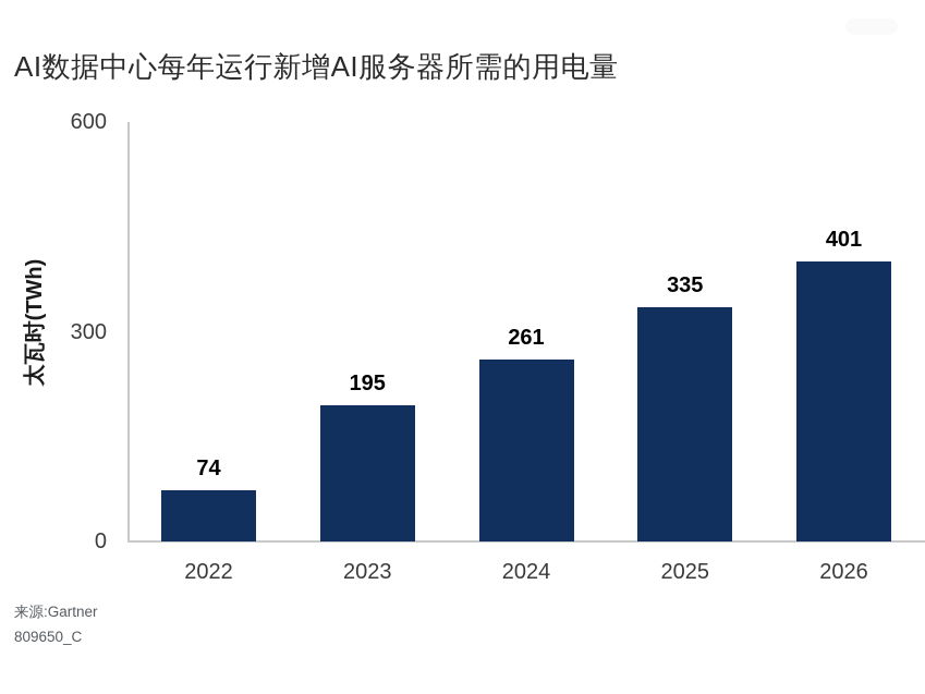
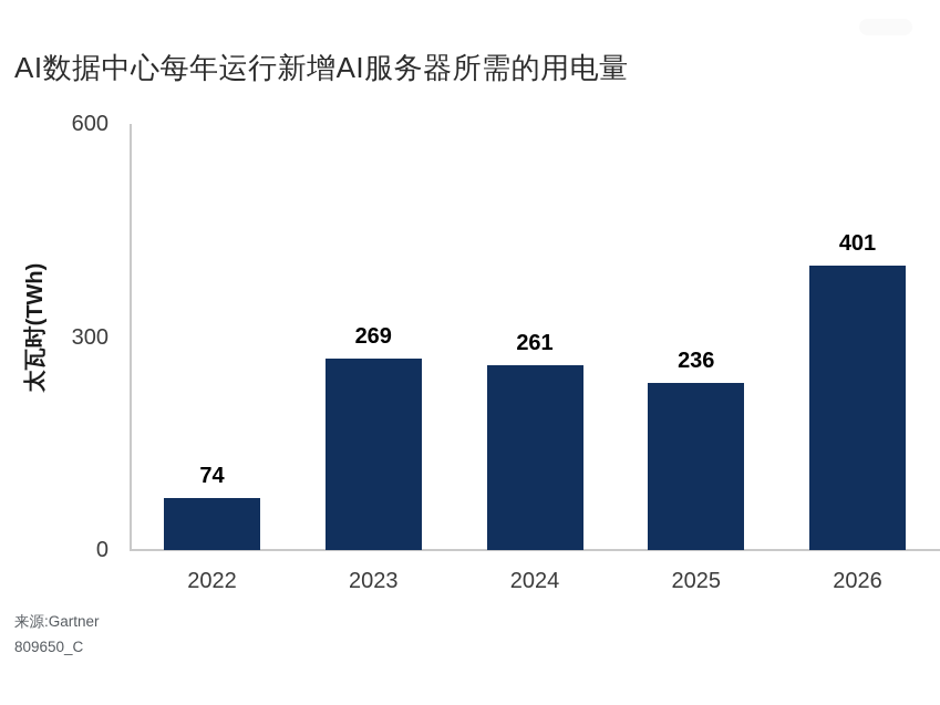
2023: 195 -> 269
2025: 335 -> 236
